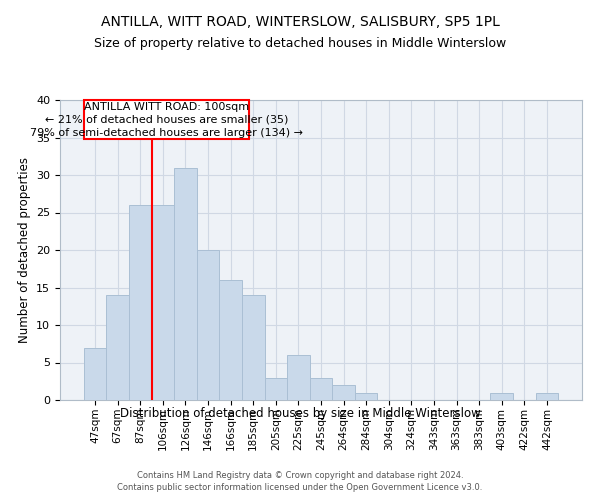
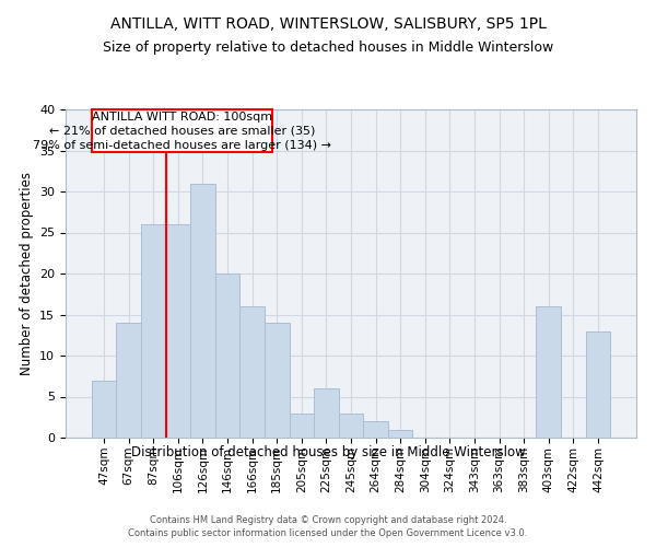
403sqm: 1 -> 16
442sqm: 1 -> 13
